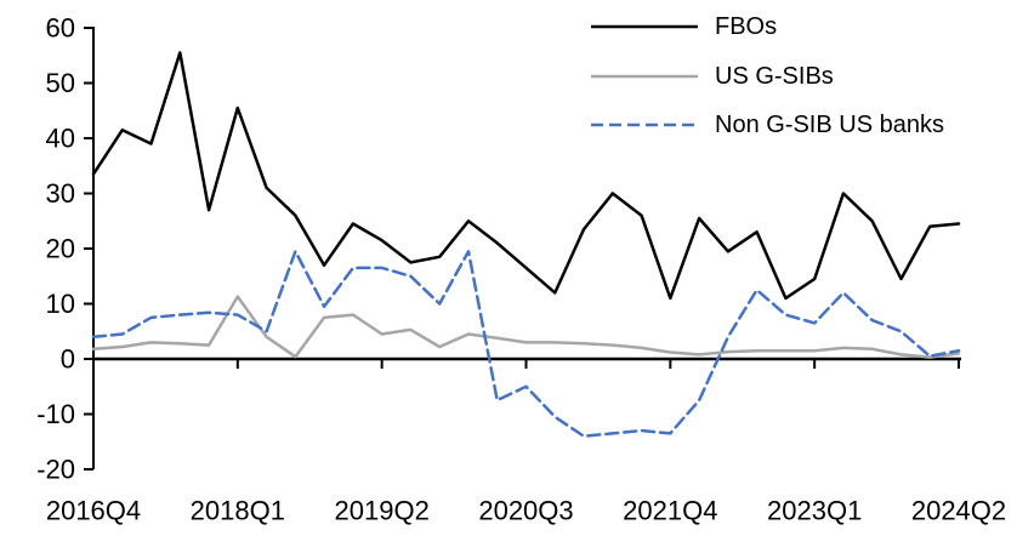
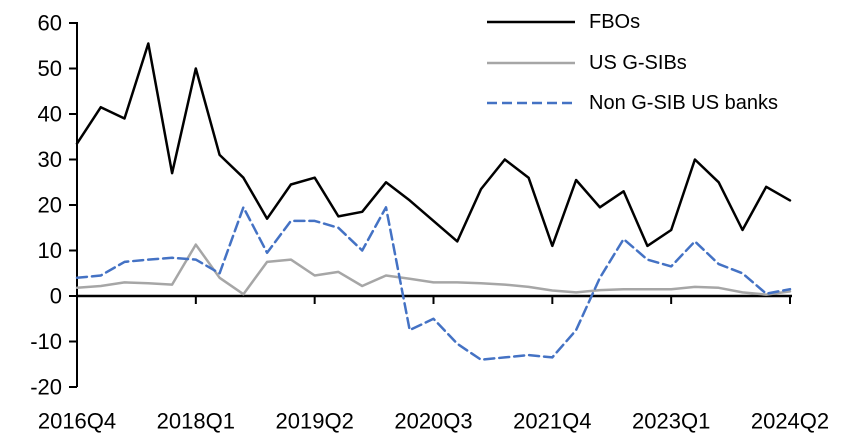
FBOs/2018Q1: 46 -> 50
FBOs/2019Q2: 22 -> 26
FBOs/2024Q2: 24 -> 21
